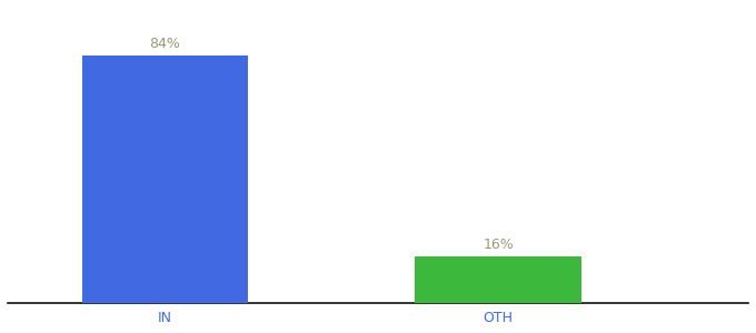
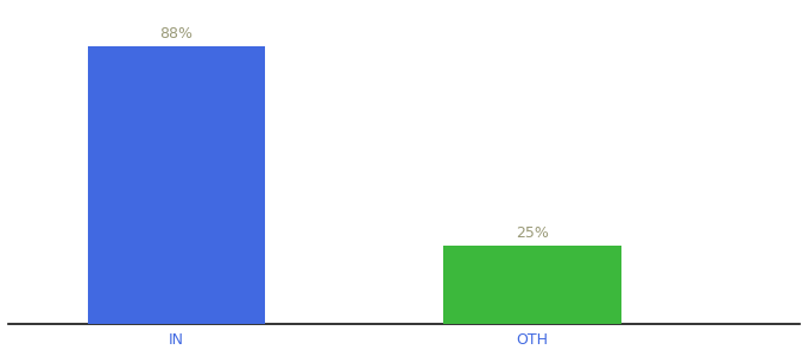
IN: 84% -> 88%
OTH: 16% -> 25%
